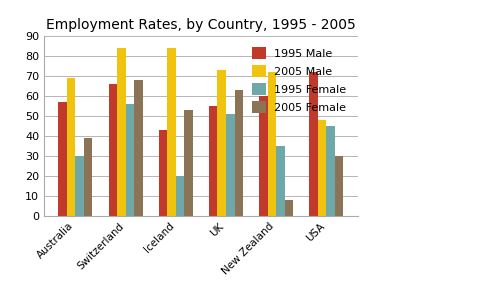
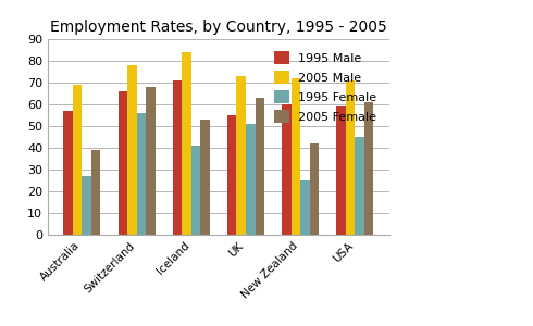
1995 Female/Australia: 30 -> 27
2005 Male/Switzerland: 84 -> 78
1995 Male/Iceland: 43 -> 71
1995 Female/Iceland: 20 -> 41
1995 Female/New Zealand: 35 -> 25
2005 Female/New Zealand: 8 -> 42
1995 Male/USA: 72 -> 59
2005 Male/USA: 48 -> 71
2005 Female/USA: 30 -> 61
